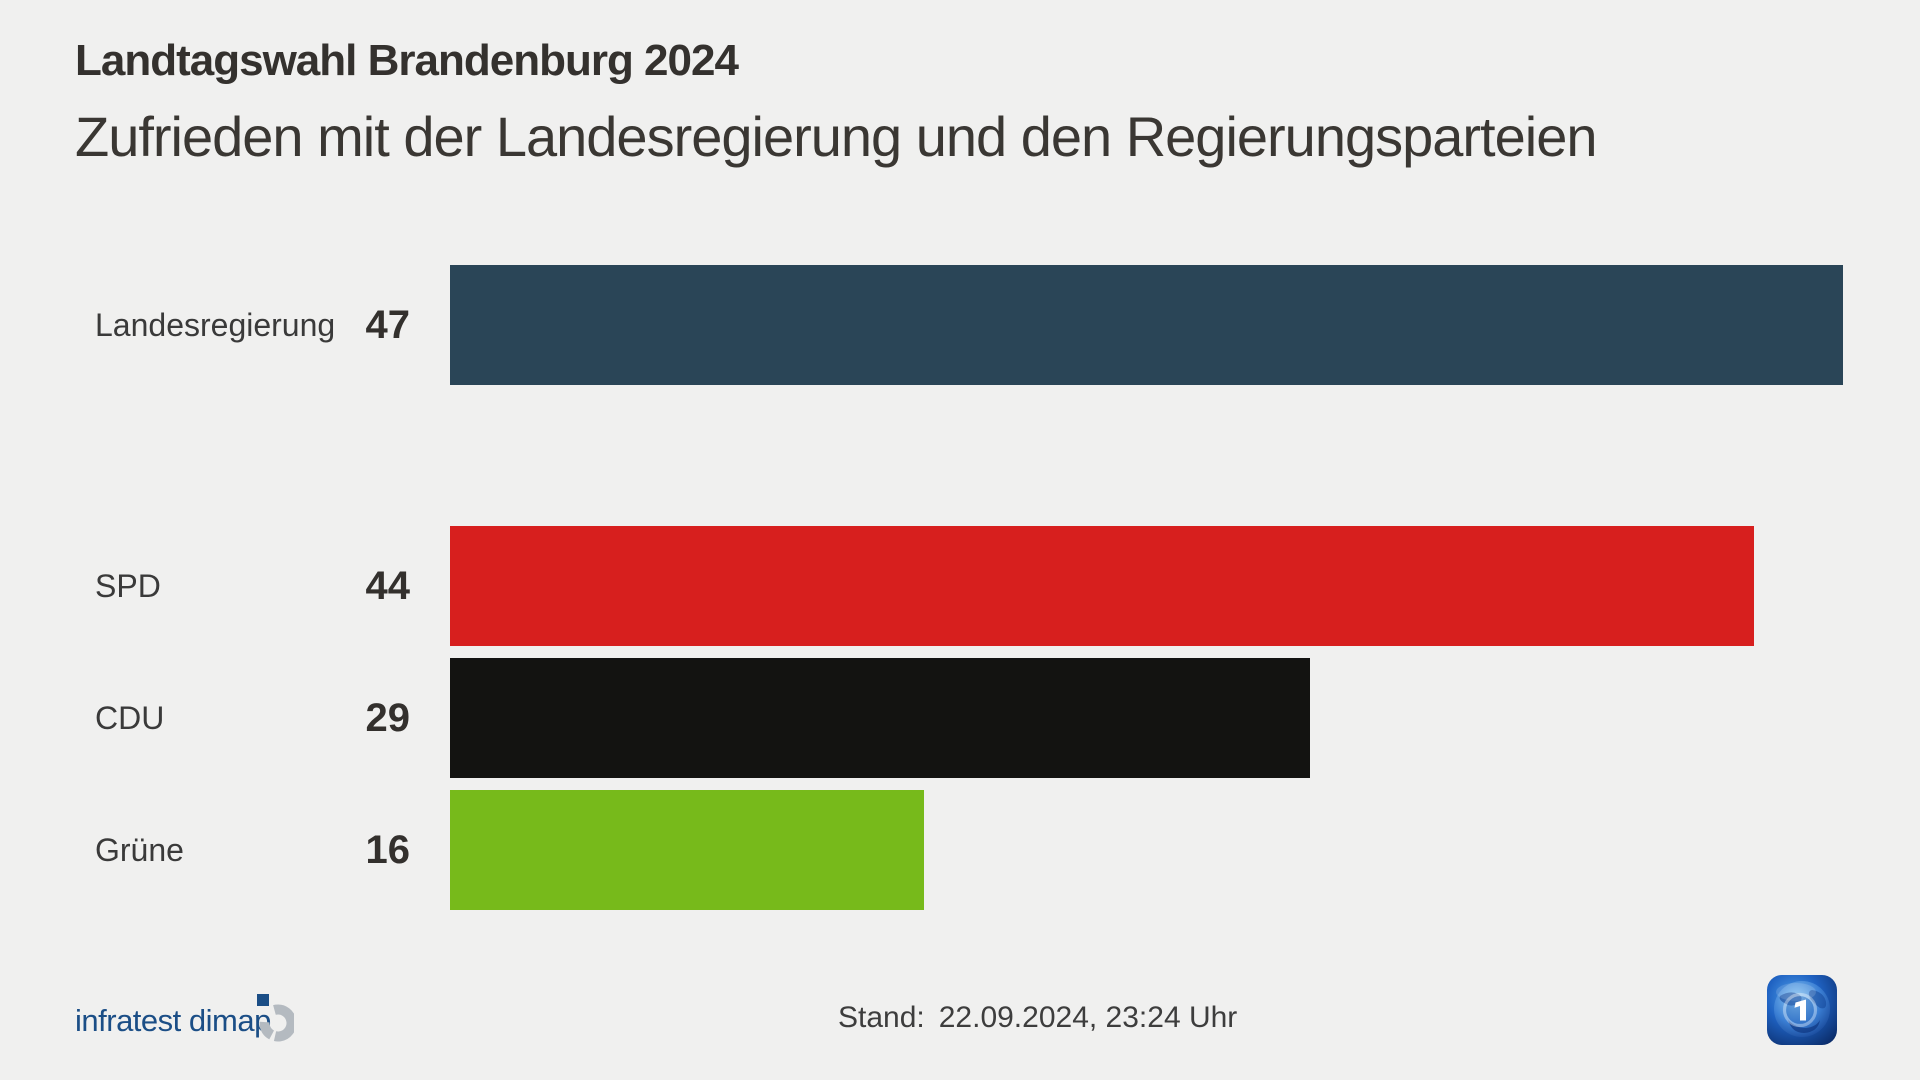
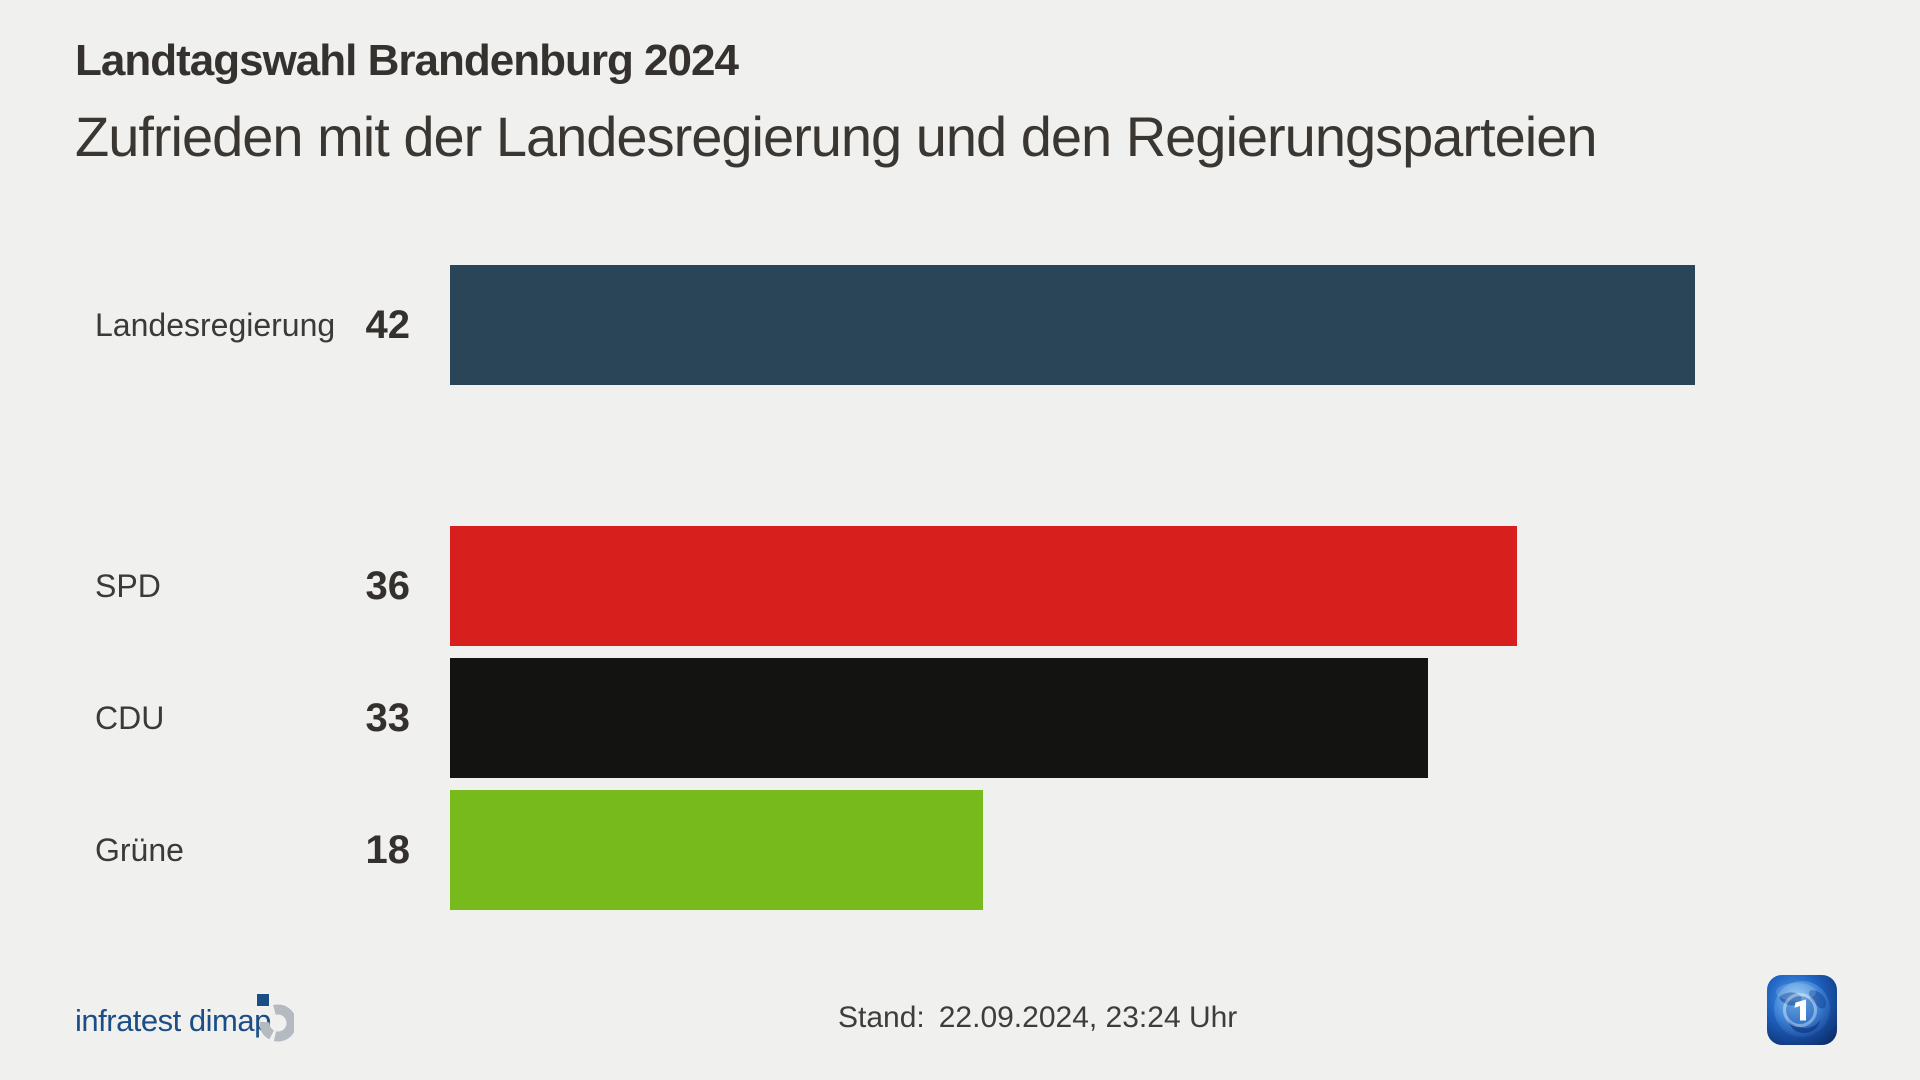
Landesregierung: 47 -> 42
SPD: 44 -> 36
CDU: 29 -> 33
Grüne: 16 -> 18
